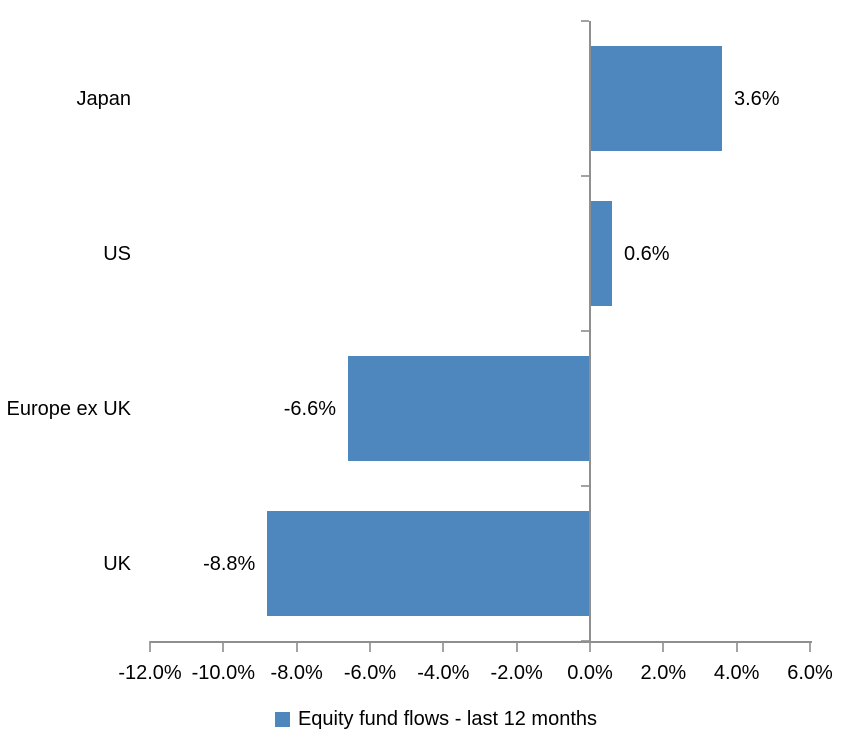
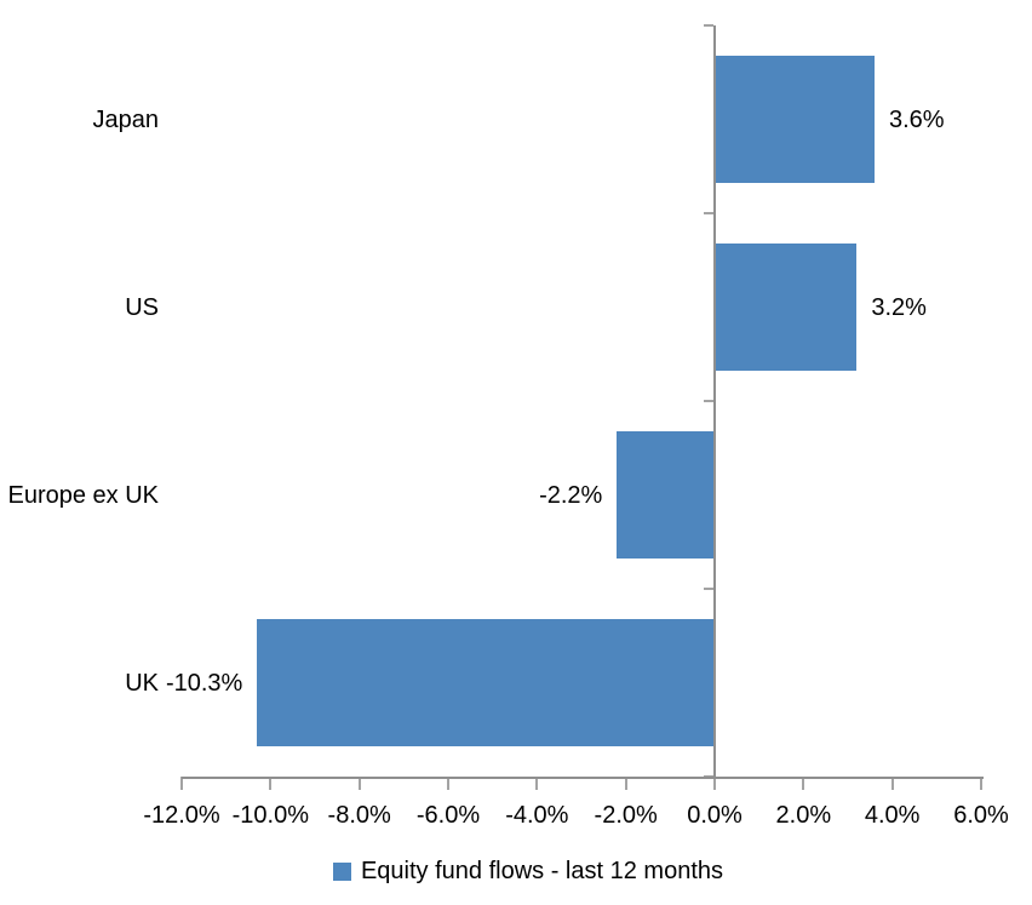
US: 0.6% -> 3.2%
Europe ex UK: -6.6% -> -2.2%
UK: -8.8% -> -10.3%
